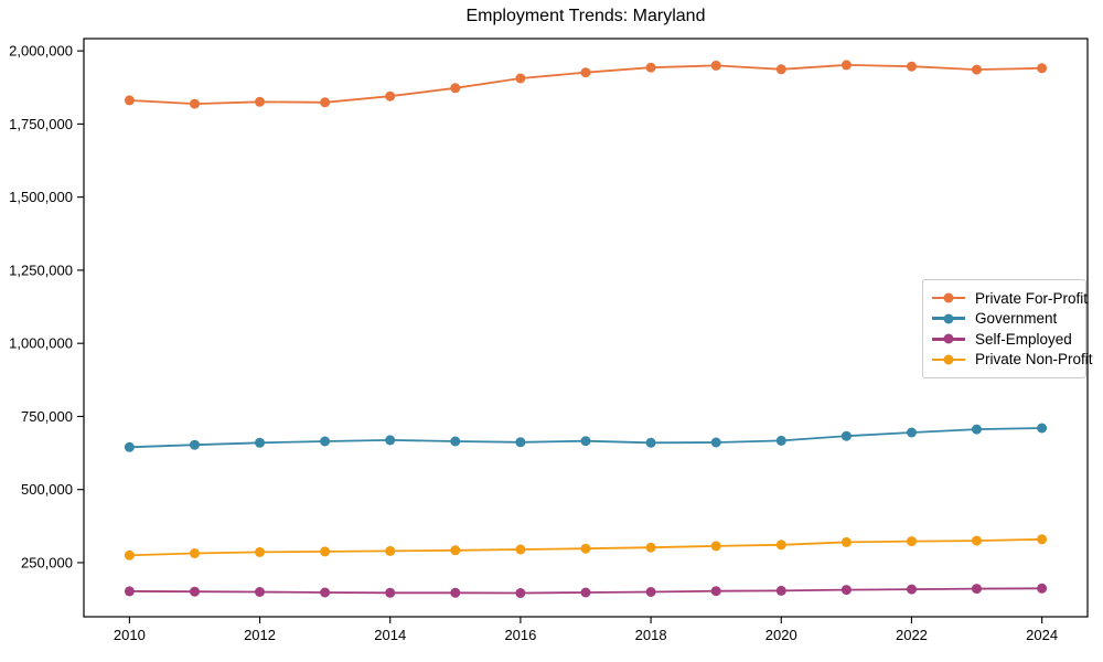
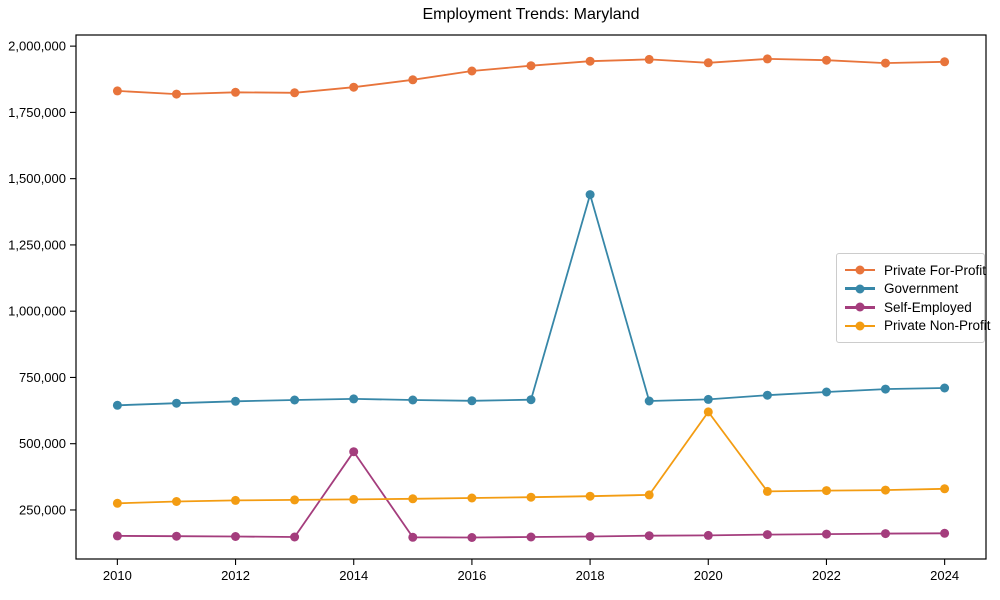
Self-Employed/2014: 150000 -> 470000
Government/2018: 660000 -> 1440000
Private Non-Profit/2020: 310000 -> 620000
